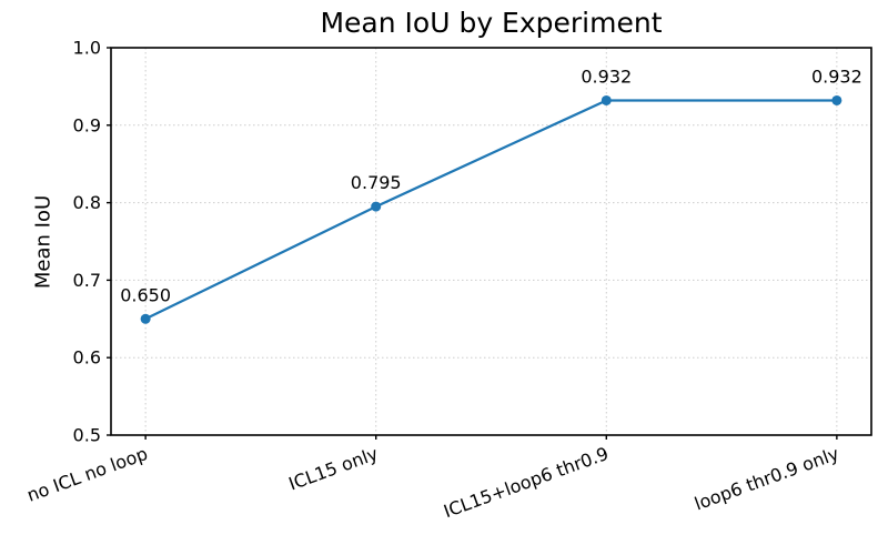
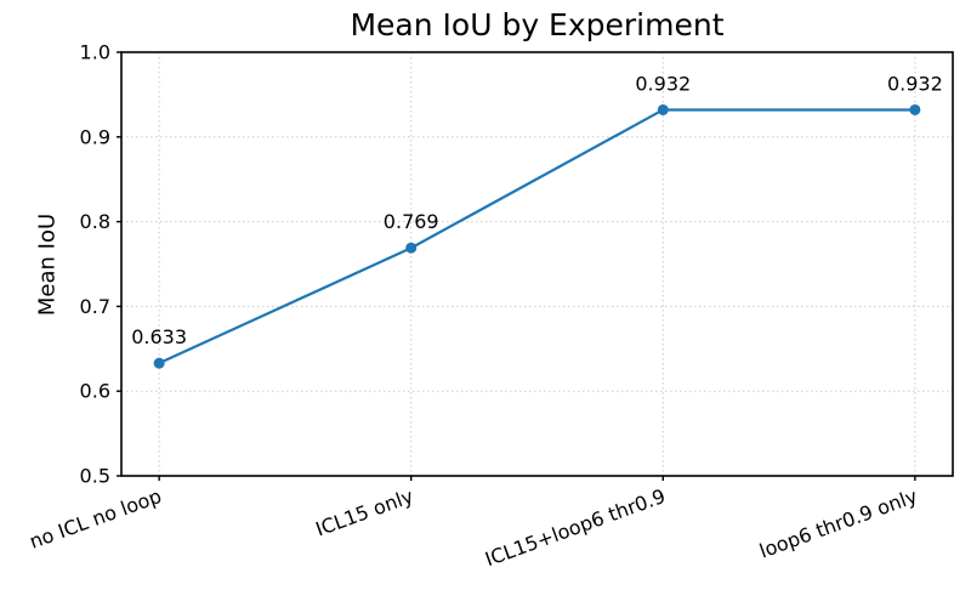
no ICL no loop: 0.650 -> 0.633
ICL15 only: 0.795 -> 0.769
